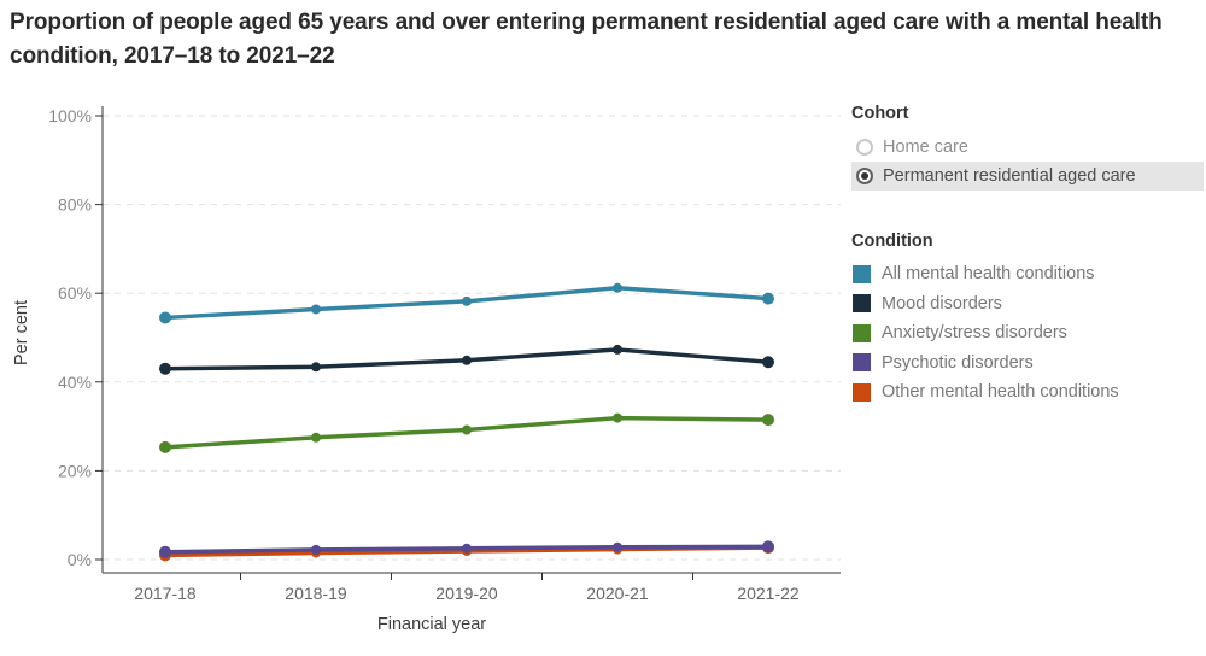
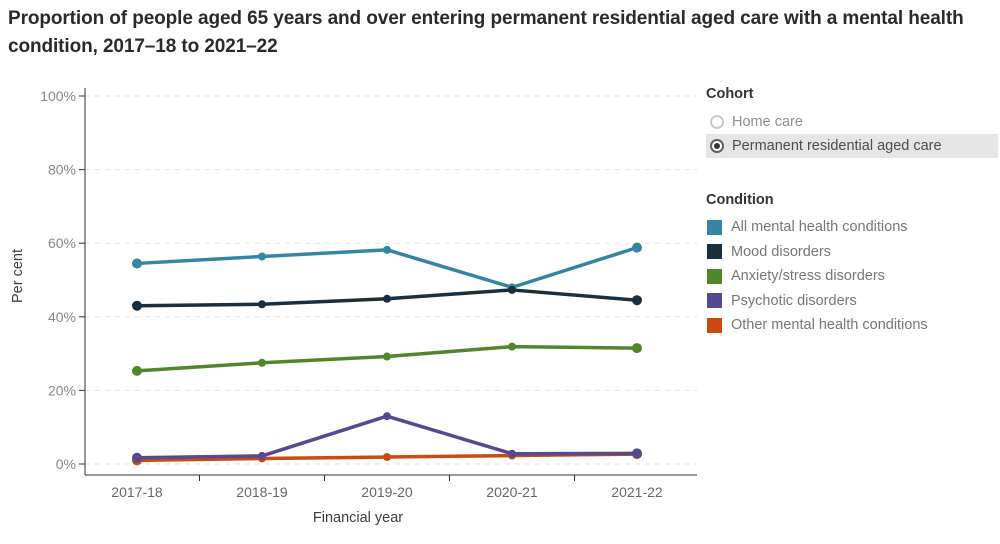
Psychotic disorders/2019-20: 2% -> 13%
All mental health conditions/2020-21: 61% -> 48%
